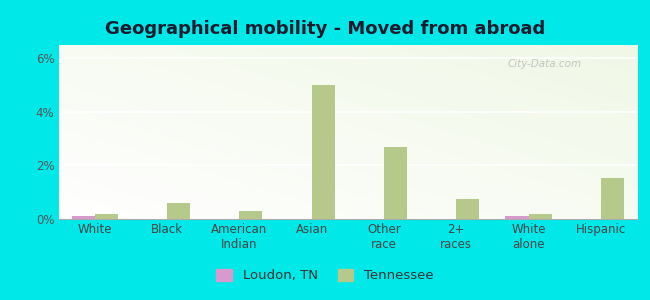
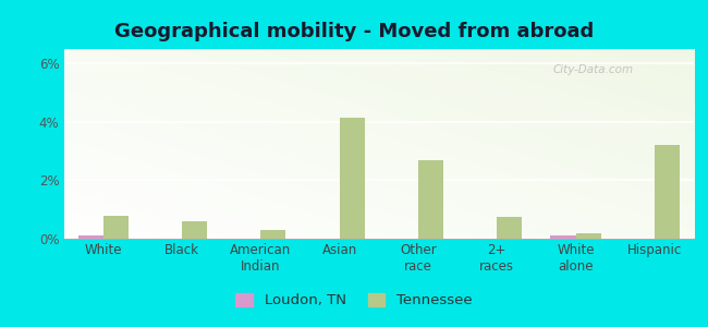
Tennessee/White: 0.20% -> 0.80%
Tennessee/Asian: 5.00% -> 4.15%
Tennessee/Hispanic: 1.55% -> 3.20%
